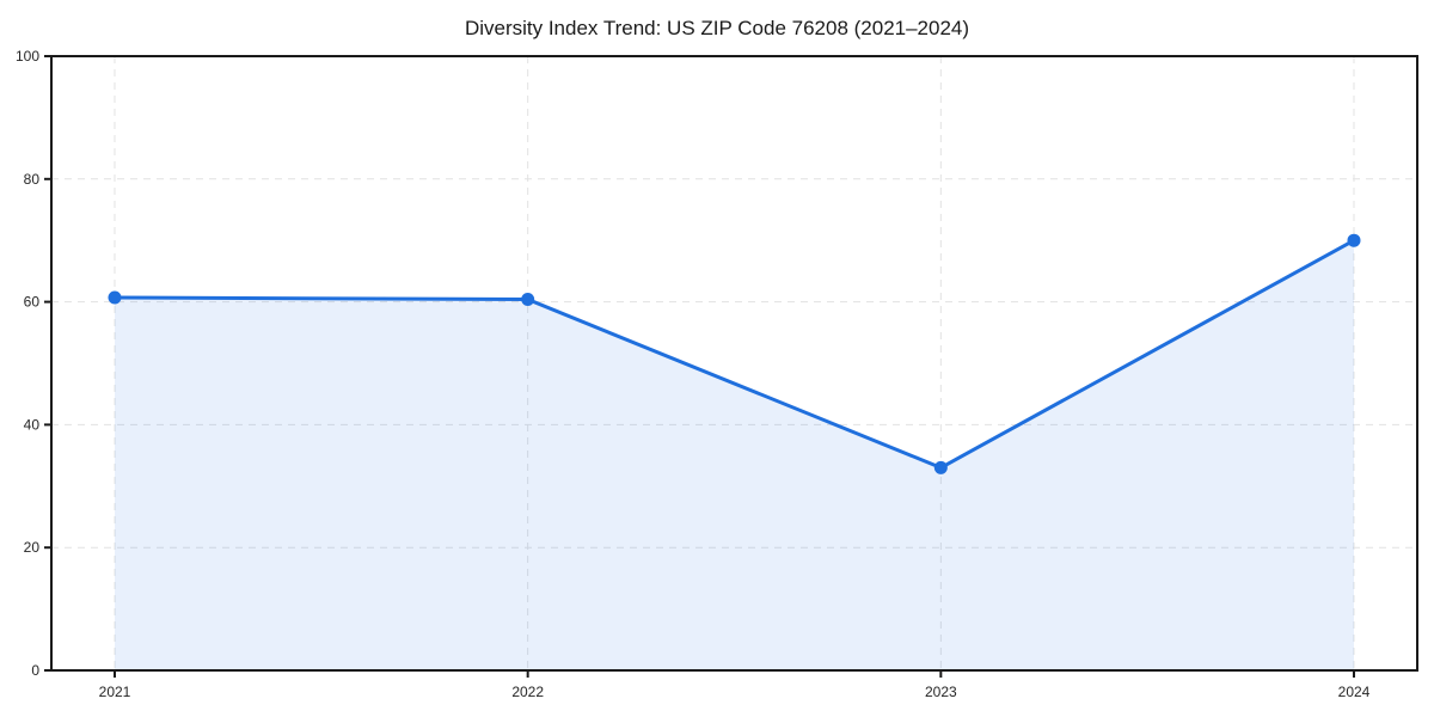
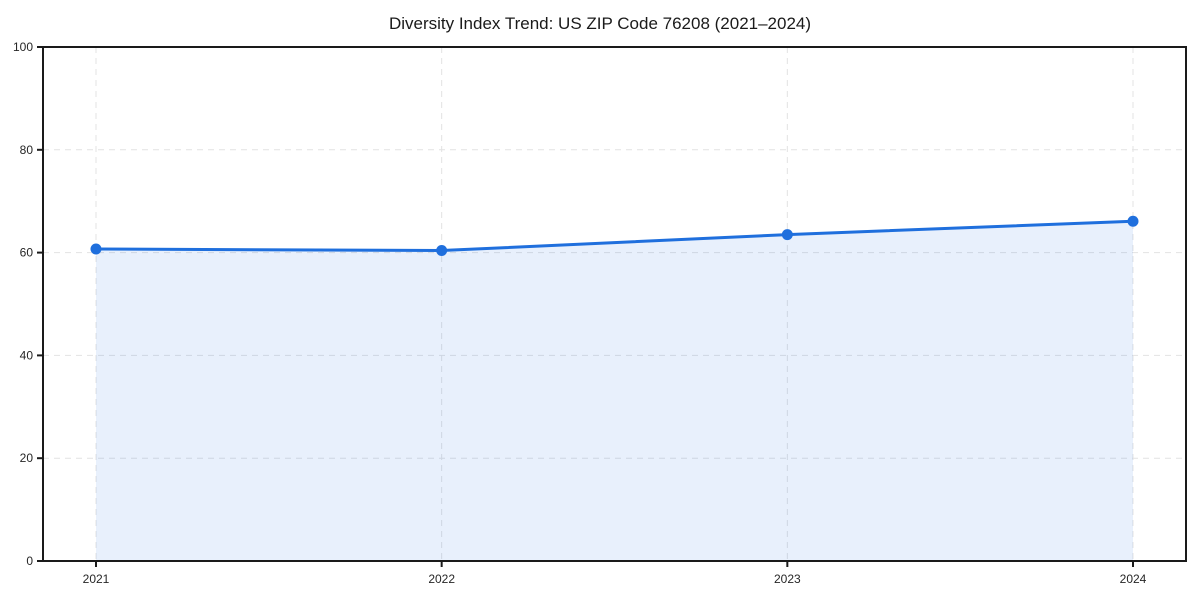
2023: 33 -> 64
2024: 70 -> 66
